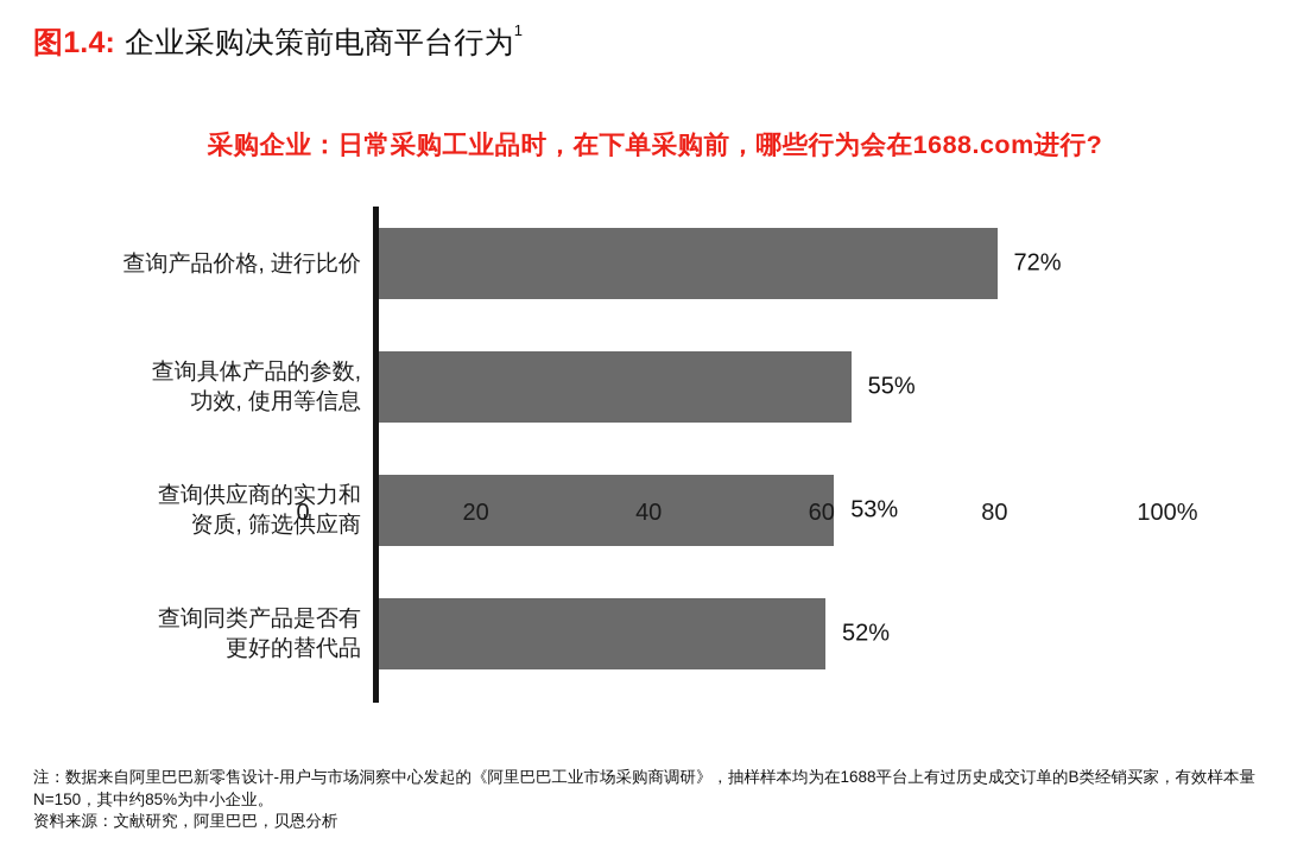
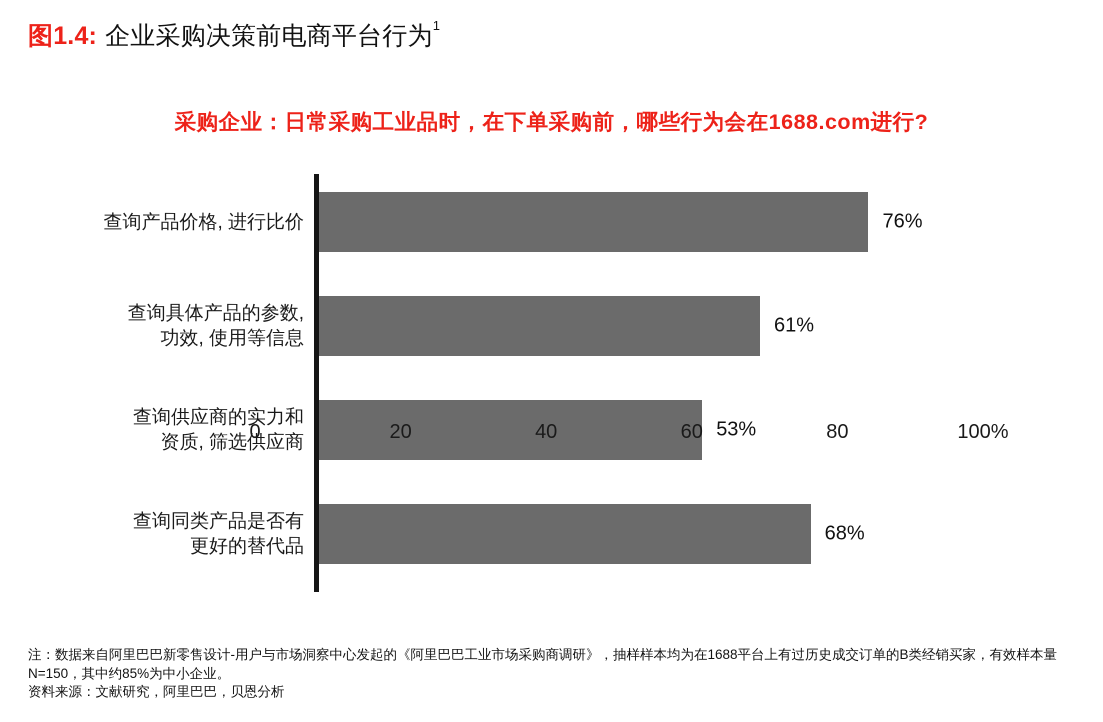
查询产品价格, 进行比价: 72% -> 76%
查询具体产品的参数, 功效, 使用等信息: 55% -> 61%
查询同类产品是否有更好的替代品: 52% -> 68%
